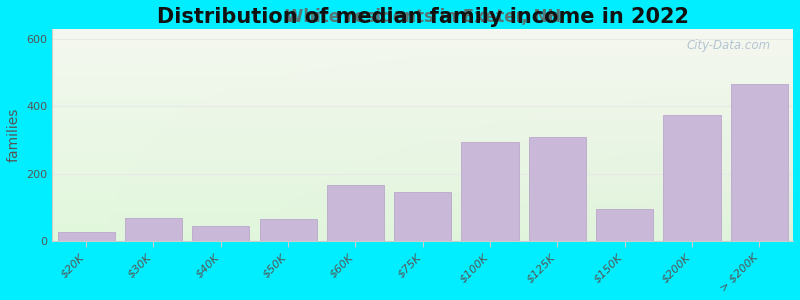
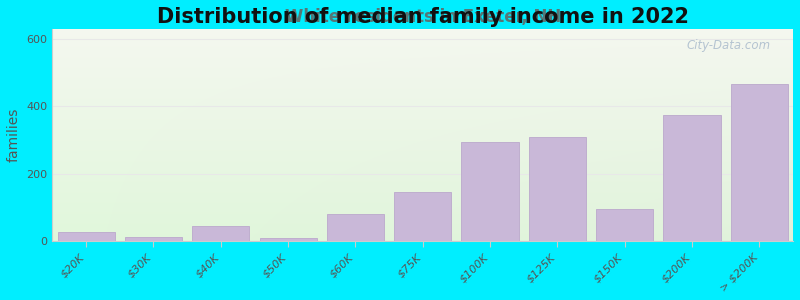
$30K: 70 -> 12
$50K: 65 -> 10
$60K: 165 -> 80
